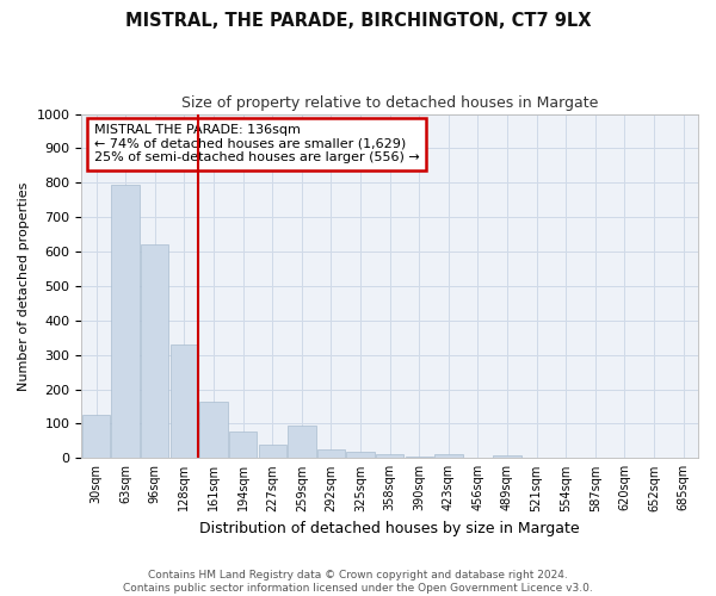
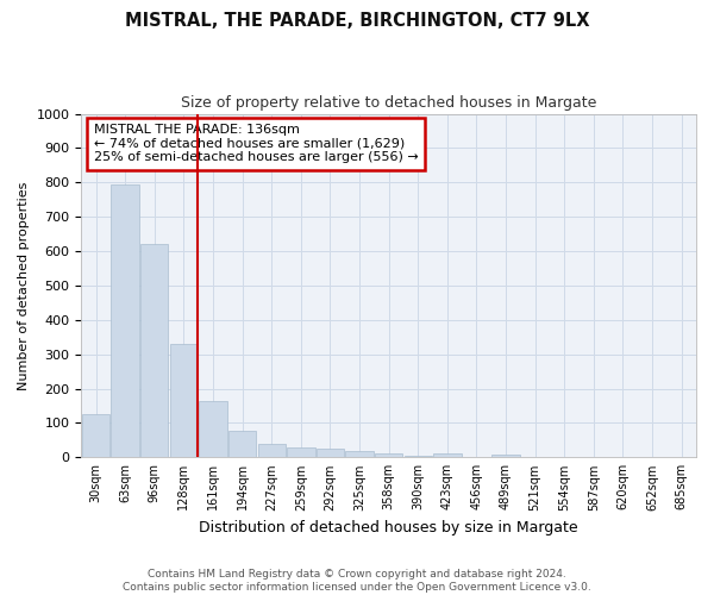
259sqm: 95 -> 30
